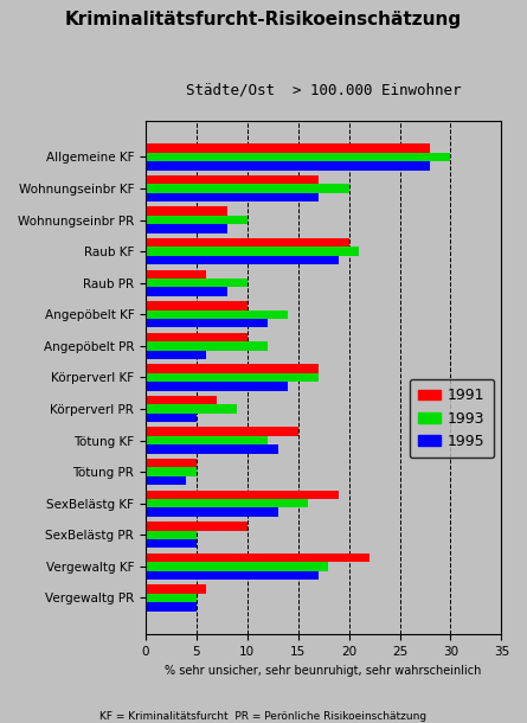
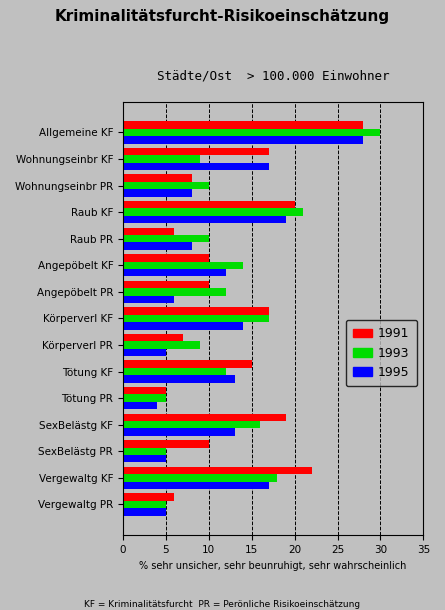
1993/Wohnungseinbr KF: 20 -> 9
